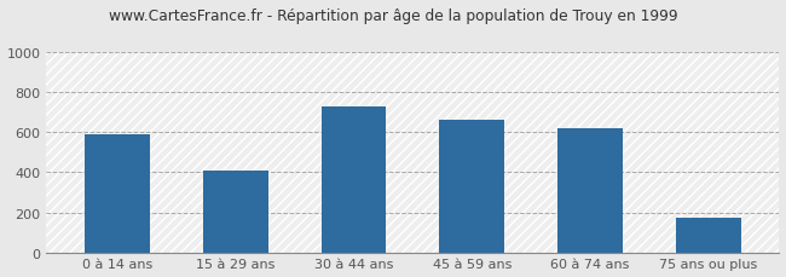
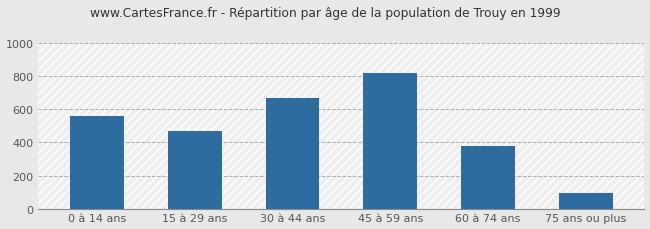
0 à 14 ans: 590 -> 560
15 à 29 ans: 410 -> 470
30 à 44 ans: 730 -> 670
45 à 59 ans: 660 -> 820
60 à 74 ans: 620 -> 380
75 ans ou plus: 170 -> 100
